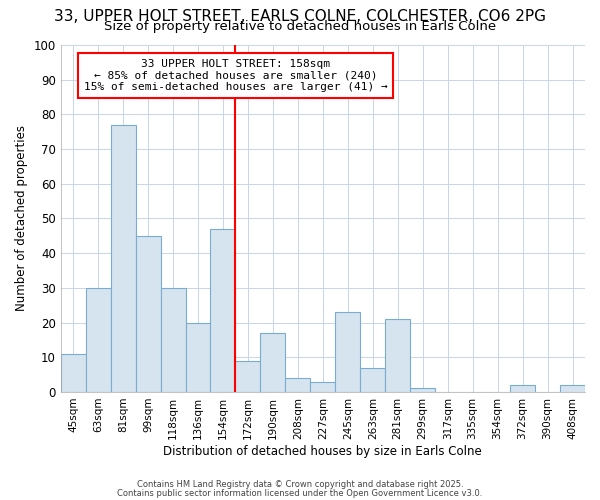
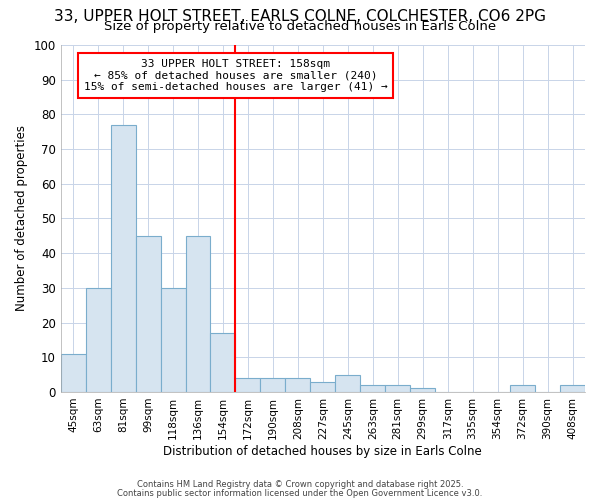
136sqm: 20 -> 45
154sqm: 47 -> 17
172sqm: 9 -> 4
190sqm: 17 -> 4
245sqm: 23 -> 5
263sqm: 7 -> 2
281sqm: 21 -> 2
